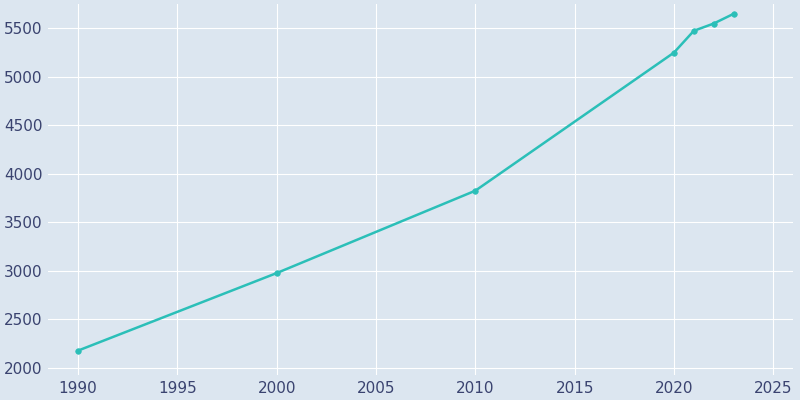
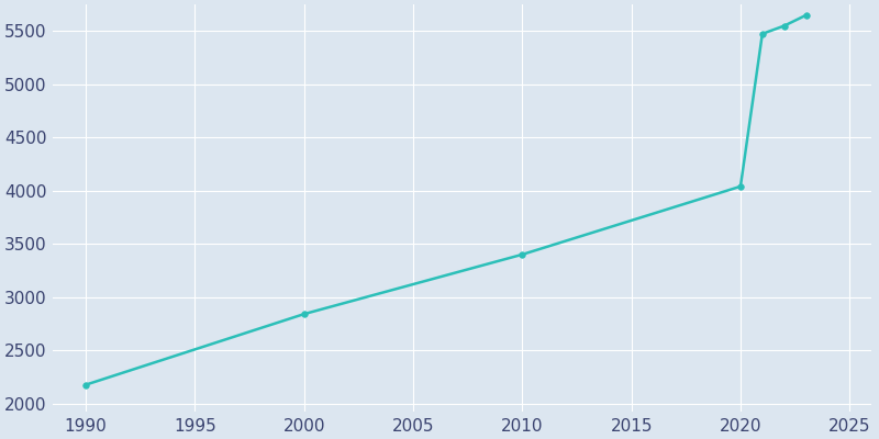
2000: 2980 -> 2840
2010: 3820 -> 3400
2020: 5250 -> 4040
